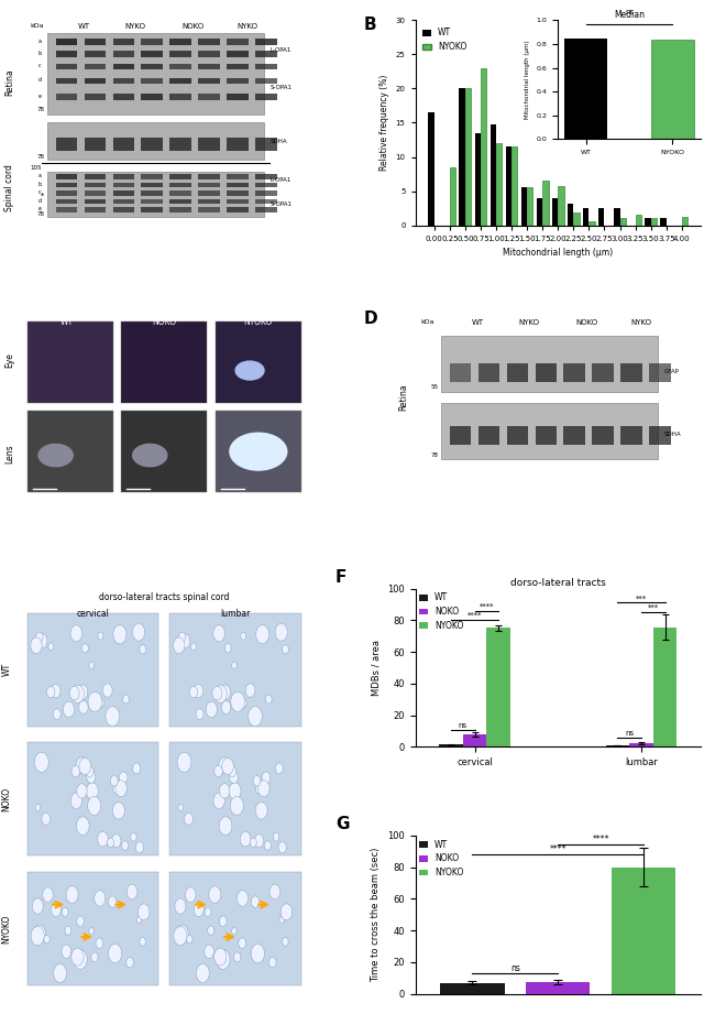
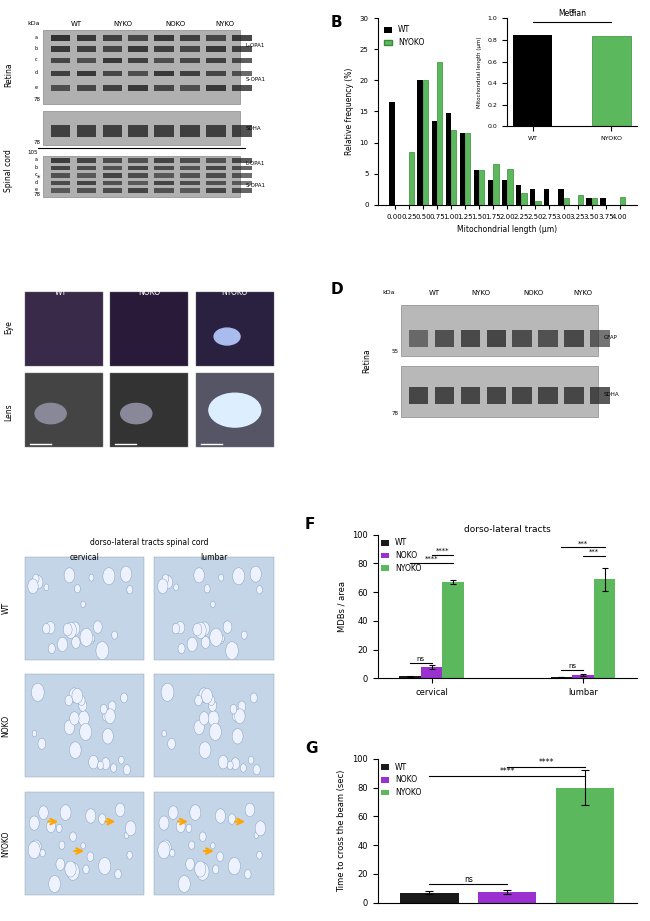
dorso-lateral tracts/NYOKO/cervical: 75 -> 67
dorso-lateral tracts/NYOKO/lumbar: 76 -> 69
